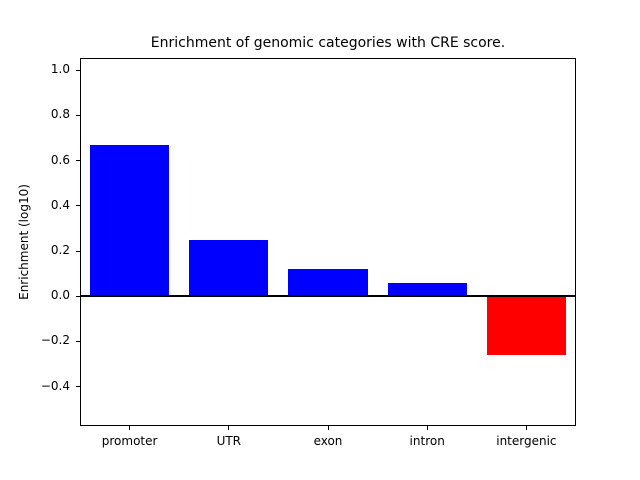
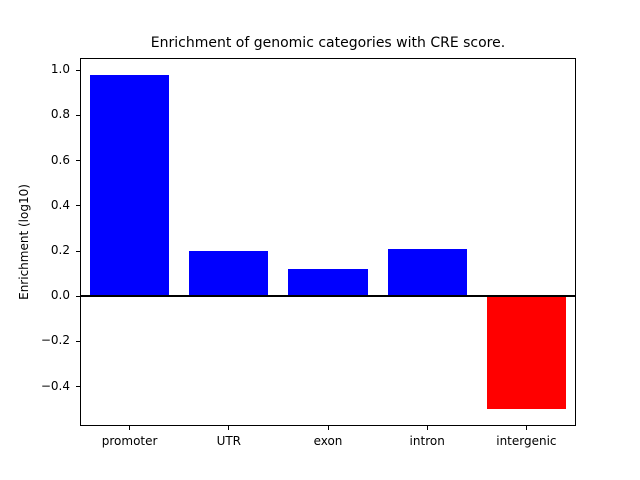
promoter: 0.67 -> 0.98
UTR: 0.25 -> 0.20
intron: 0.06 -> 0.21
intergenic: -0.26 -> -0.50
